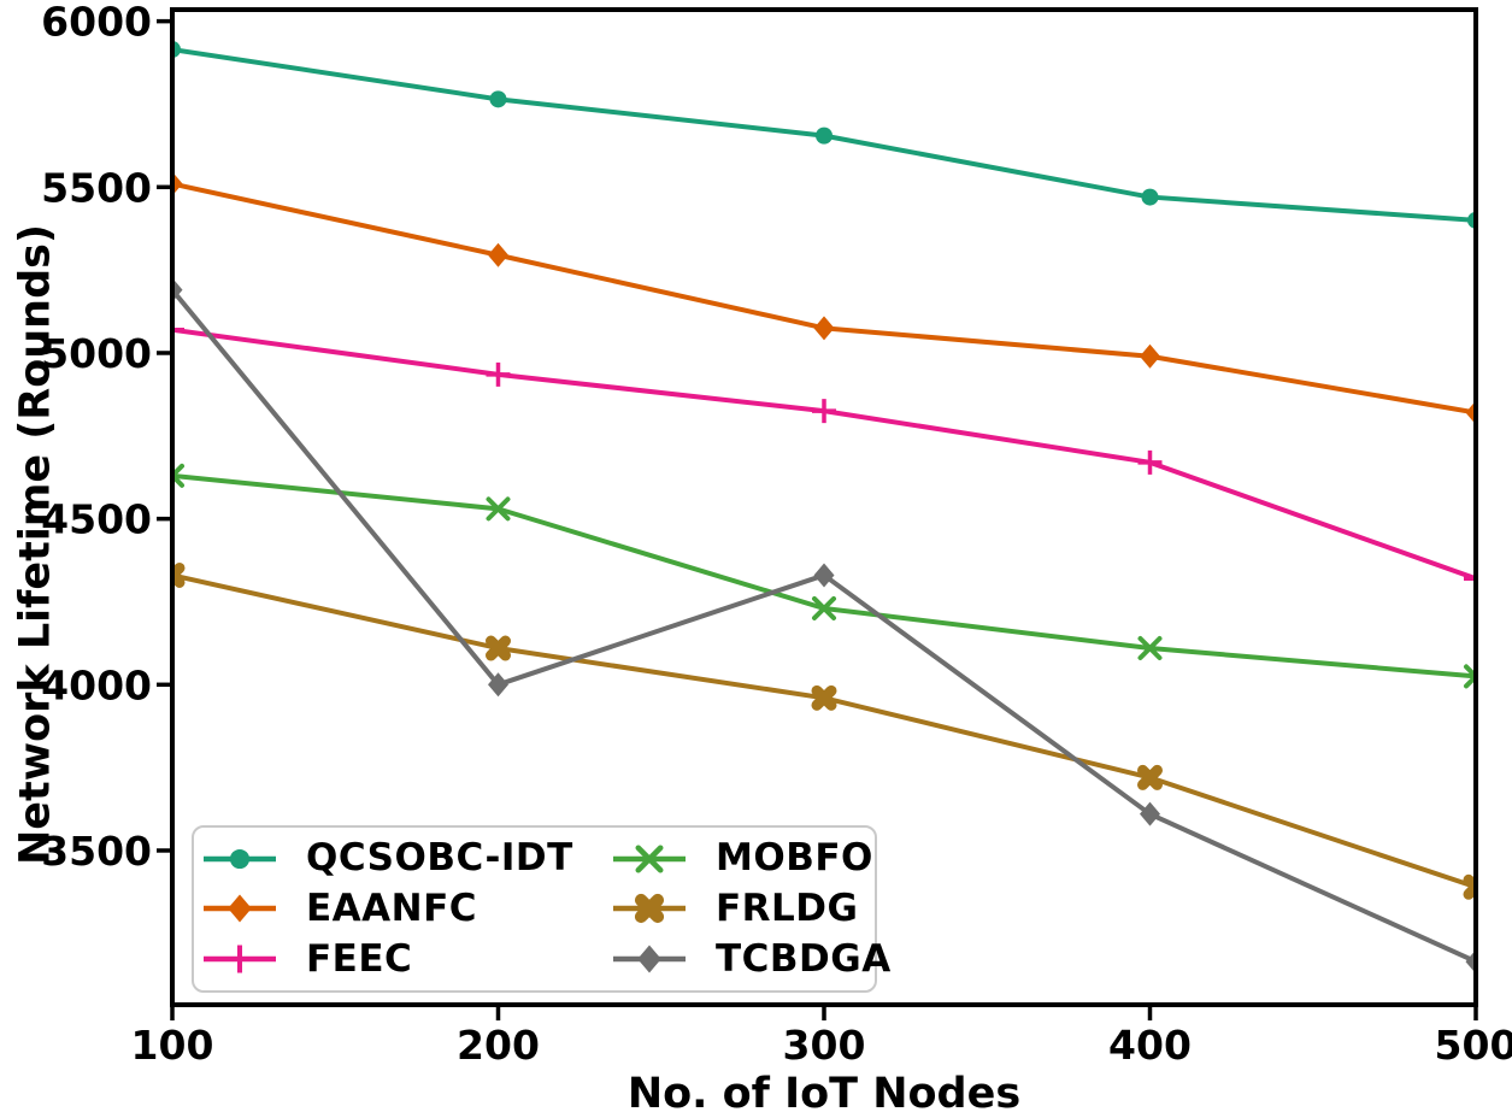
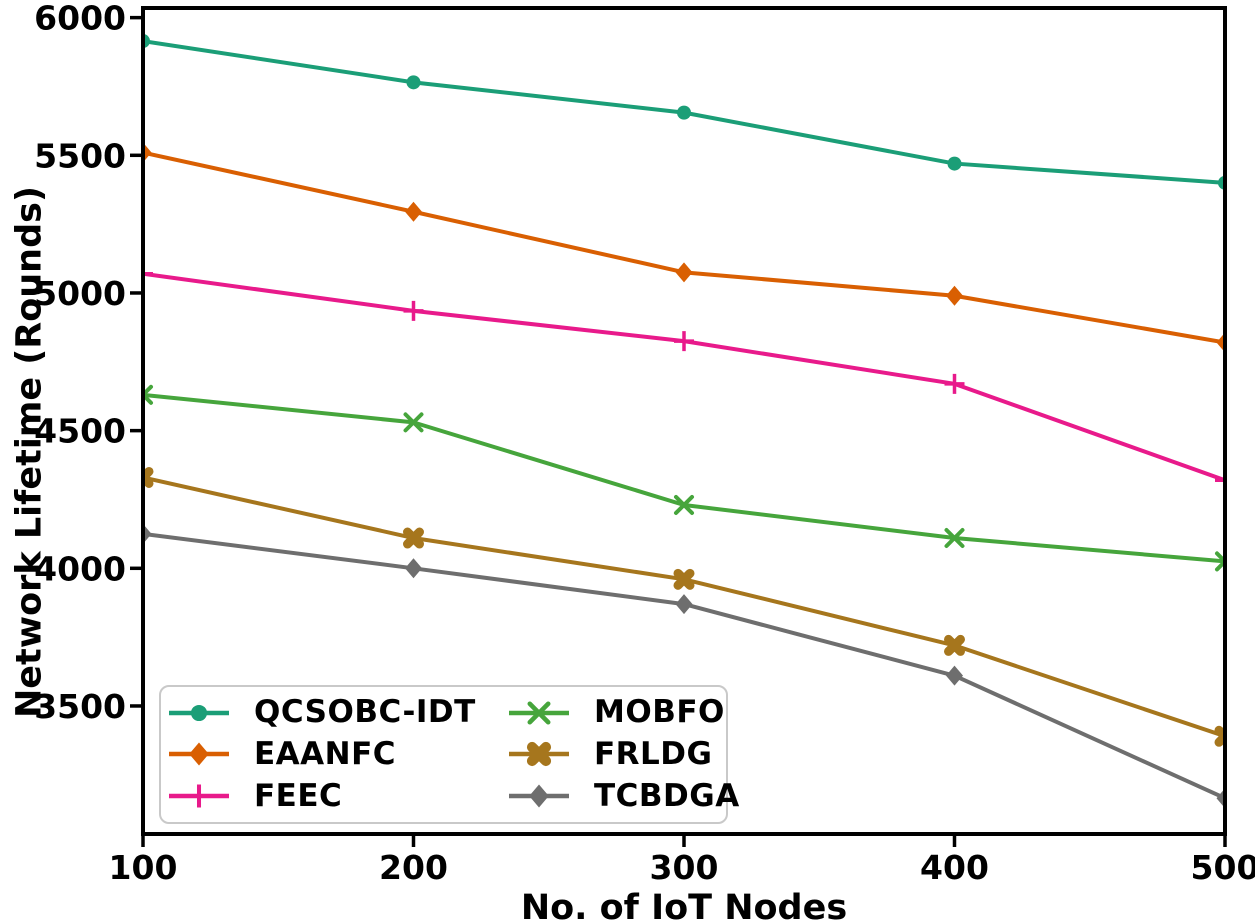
TCBDGA/100: 5190 -> 4120
TCBDGA/300: 4330 -> 3870
